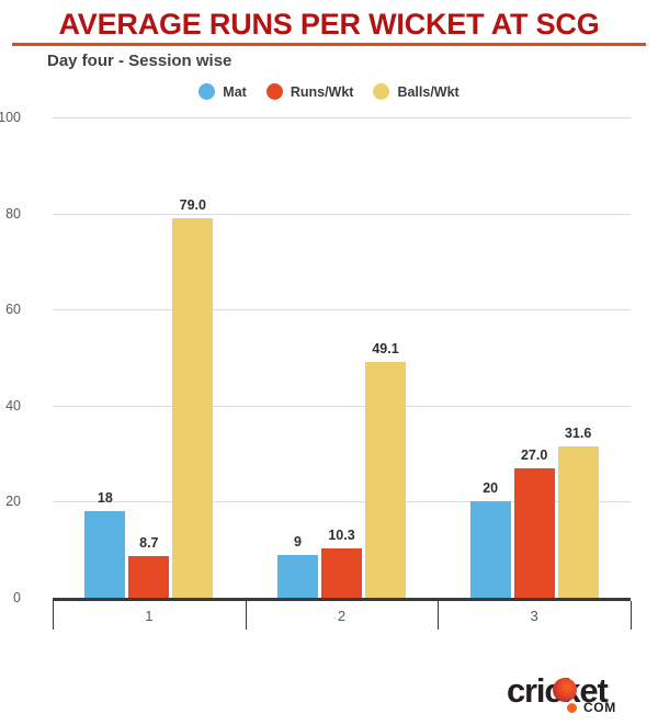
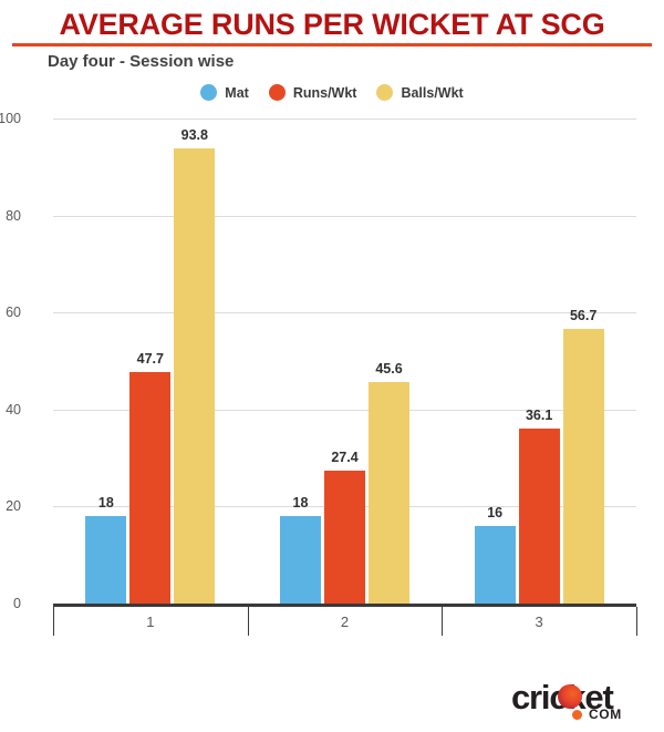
Runs/Wkt/1: 8.7 -> 47.7
Balls/Wkt/1: 79.0 -> 93.8
Mat/2: 9 -> 18
Runs/Wkt/2: 10.3 -> 27.4
Balls/Wkt/2: 49.1 -> 45.6
Mat/3: 20 -> 16
Runs/Wkt/3: 27.0 -> 36.1
Balls/Wkt/3: 31.6 -> 56.7
